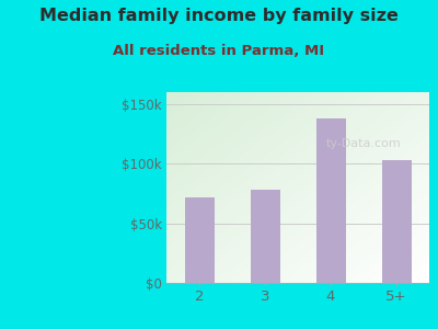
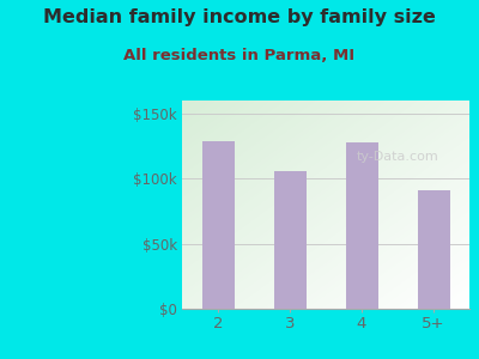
2: $72k -> $129k
3: $78k -> $106k
4: $138k -> $128k
5+: $103k -> $91k
